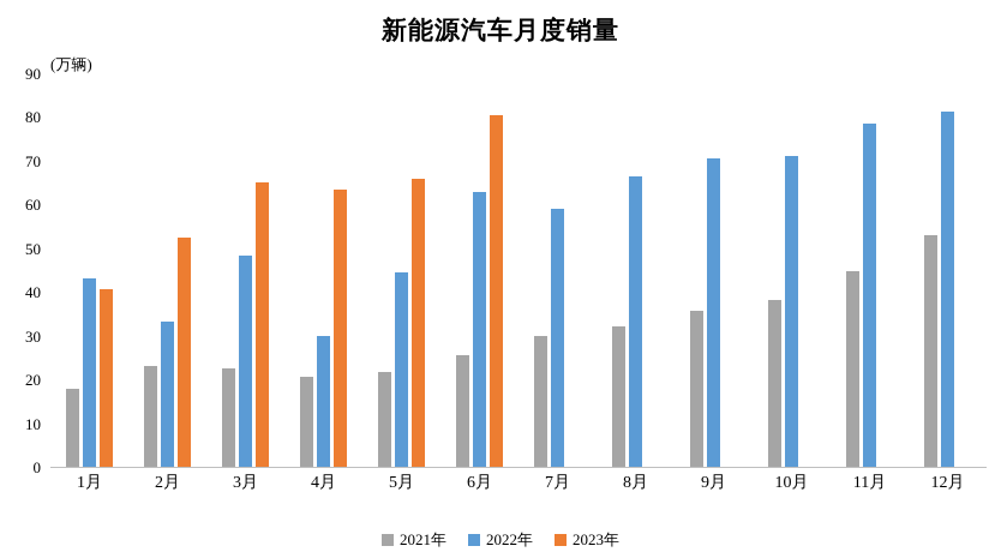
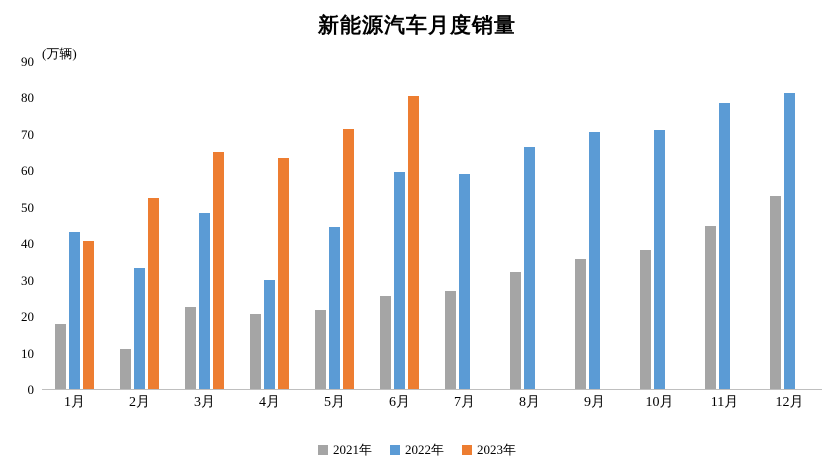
2021年/2月: 23 -> 11
2023年/5月: 66 -> 72
2022年/6月: 63 -> 60
2021年/7月: 30 -> 27
